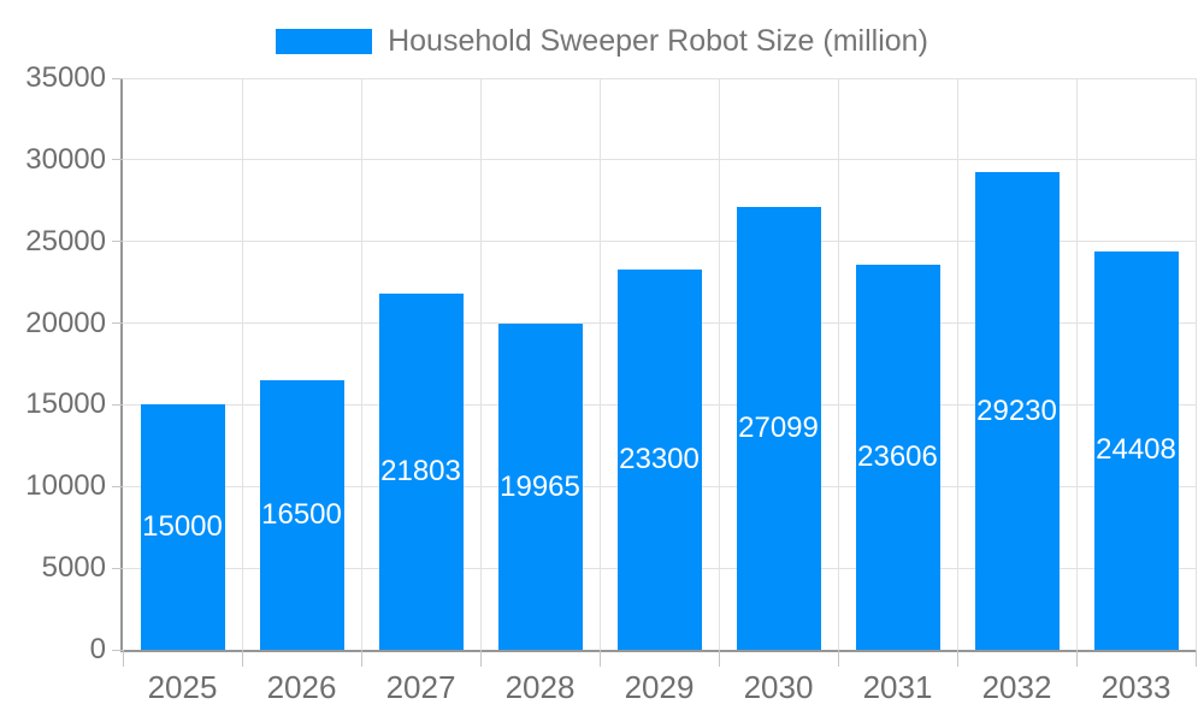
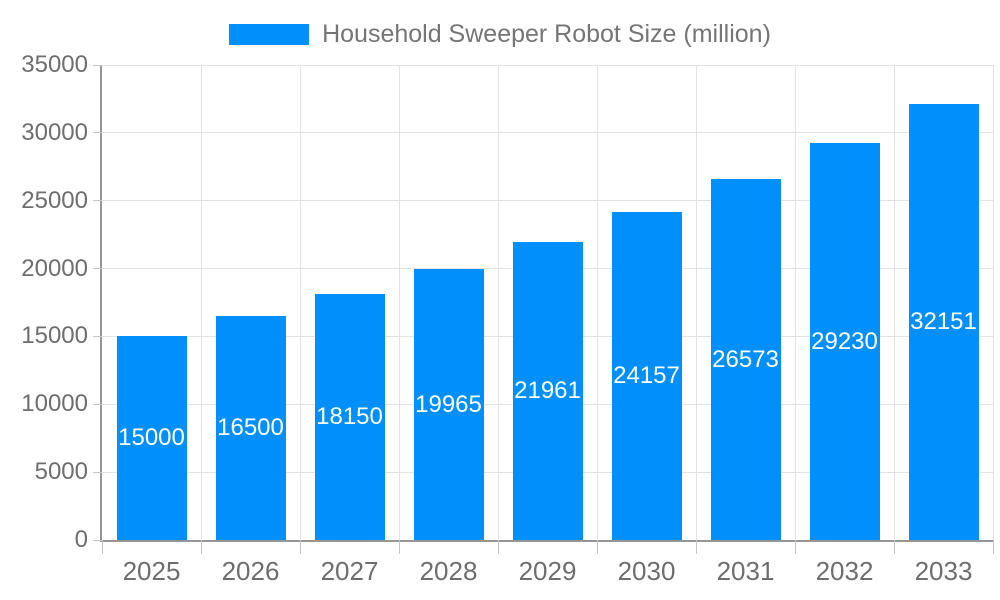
2027: 21803 -> 18150
2029: 23300 -> 21961
2030: 27099 -> 24157
2031: 23606 -> 26573
2033: 24408 -> 32151
